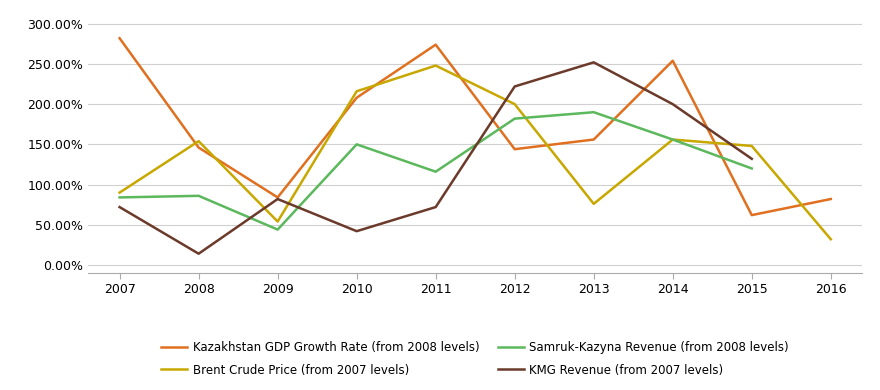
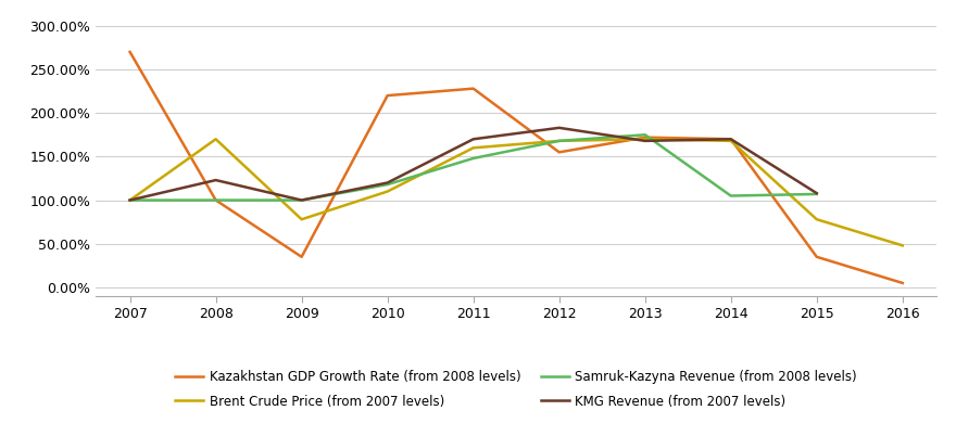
Kazakhstan GDP Growth Rate (from 2008 levels)/2007: 282% -> 270%
Brent Crude Price (from 2007 levels)/2007: 90% -> 100%
Samruk-Kazyna Revenue (from 2008 levels)/2007: 84% -> 100%
KMG Revenue (from 2007 levels)/2007: 72% -> 100%
Kazakhstan GDP Growth Rate (from 2008 levels)/2008: 146% -> 100%
Brent Crude Price (from 2007 levels)/2008: 154% -> 170%
Samruk-Kazyna Revenue (from 2008 levels)/2008: 86% -> 100%
KMG Revenue (from 2007 levels)/2008: 14% -> 123%
Kazakhstan GDP Growth Rate (from 2008 levels)/2009: 84% -> 35%
Brent Crude Price (from 2007 levels)/2009: 54% -> 78%
Samruk-Kazyna Revenue (from 2008 levels)/2009: 44% -> 100%
KMG Revenue (from 2007 levels)/2009: 82% -> 100%
Kazakhstan GDP Growth Rate (from 2008 levels)/2010: 208% -> 220%
Brent Crude Price (from 2007 levels)/2010: 216% -> 110%
Samruk-Kazyna Revenue (from 2008 levels)/2010: 150% -> 118%
KMG Revenue (from 2007 levels)/2010: 42% -> 120%
Kazakhstan GDP Growth Rate (from 2008 levels)/2011: 274% -> 228%
Brent Crude Price (from 2007 levels)/2011: 248% -> 160%
Samruk-Kazyna Revenue (from 2008 levels)/2011: 116% -> 148%
KMG Revenue (from 2007 levels)/2011: 72% -> 170%
Kazakhstan GDP Growth Rate (from 2008 levels)/2012: 144% -> 155%
Brent Crude Price (from 2007 levels)/2012: 200% -> 168%
Samruk-Kazyna Revenue (from 2008 levels)/2012: 182% -> 168%
KMG Revenue (from 2007 levels)/2012: 222% -> 183%
Kazakhstan GDP Growth Rate (from 2008 levels)/2013: 156% -> 172%
Brent Crude Price (from 2007 levels)/2013: 76% -> 170%
Samruk-Kazyna Revenue (from 2008 levels)/2013: 190% -> 175%
KMG Revenue (from 2007 levels)/2013: 252% -> 168%
Kazakhstan GDP Growth Rate (from 2008 levels)/2014: 254% -> 170%
Brent Crude Price (from 2007 levels)/2014: 156% -> 168%
Samruk-Kazyna Revenue (from 2008 levels)/2014: 156% -> 105%
KMG Revenue (from 2007 levels)/2014: 200% -> 170%
Kazakhstan GDP Growth Rate (from 2008 levels)/2015: 62% -> 35%
Brent Crude Price (from 2007 levels)/2015: 148% -> 78%
Samruk-Kazyna Revenue (from 2008 levels)/2015: 120% -> 107%
KMG Revenue (from 2007 levels)/2015: 132% -> 108%
Kazakhstan GDP Growth Rate (from 2008 levels)/2016: 82% -> 5%
Brent Crude Price (from 2007 levels)/2016: 32% -> 48%
